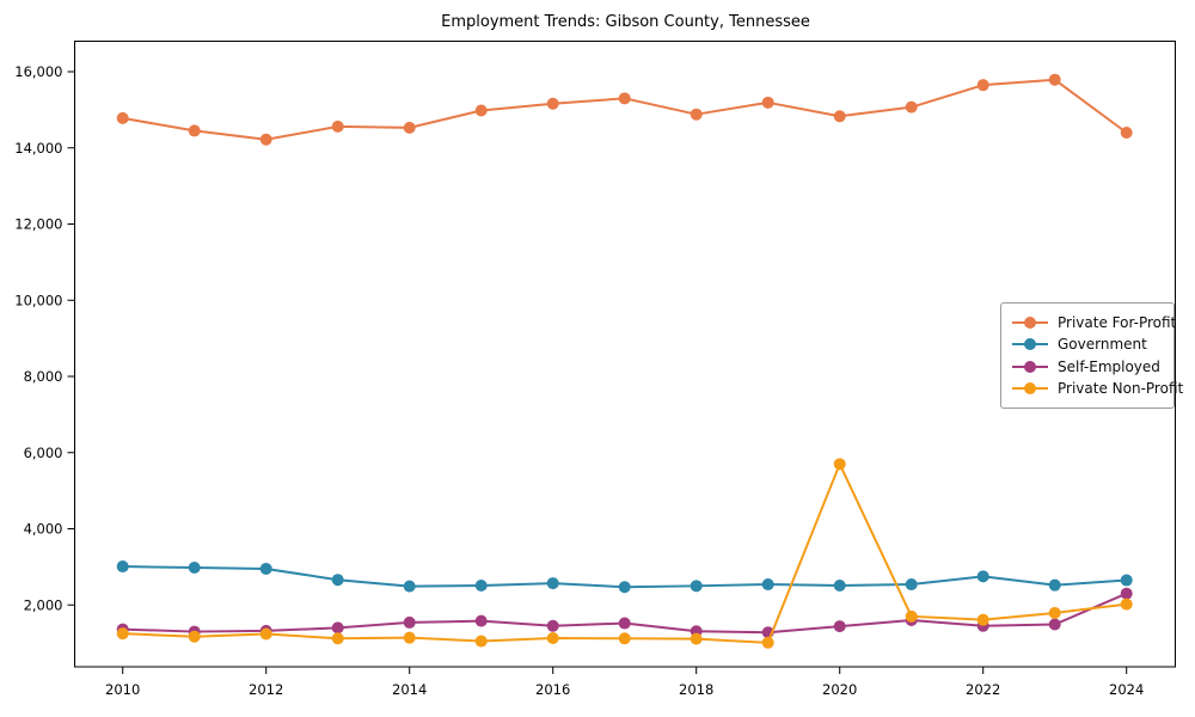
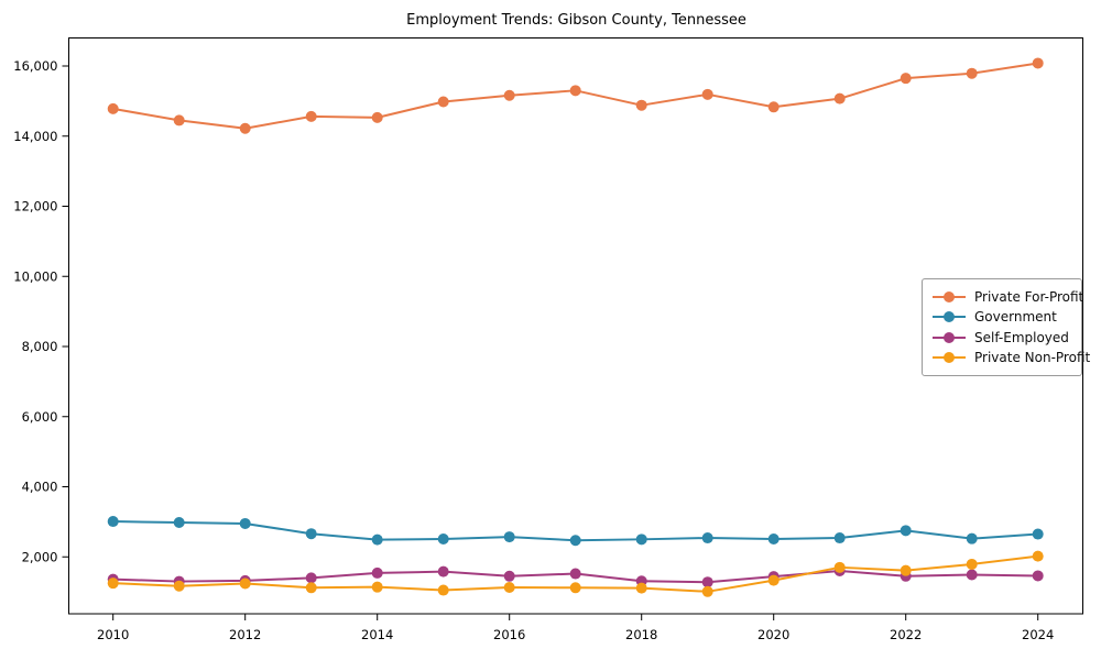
Private Non-Profit/2020: 5700 -> 1300
Private For-Profit/2024: 14400 -> 16100
Self-Employed/2024: 2300 -> 1500
